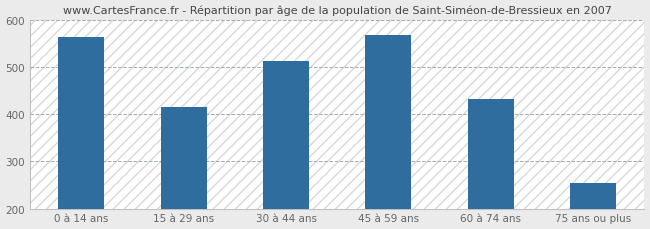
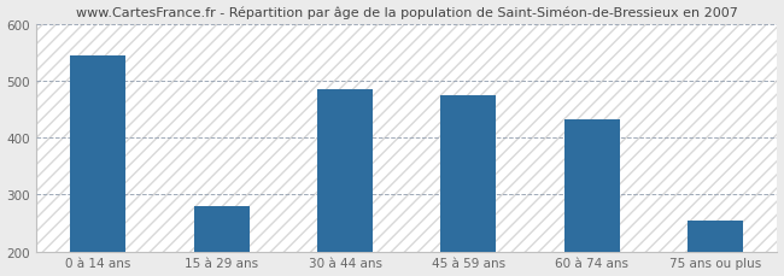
0 à 14 ans: 563 -> 545
15 à 29 ans: 415 -> 280
30 à 44 ans: 513 -> 485
45 à 59 ans: 568 -> 475
